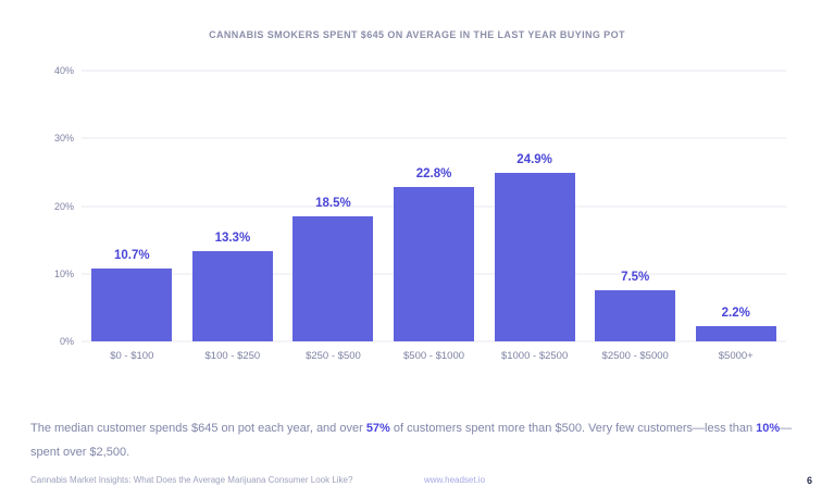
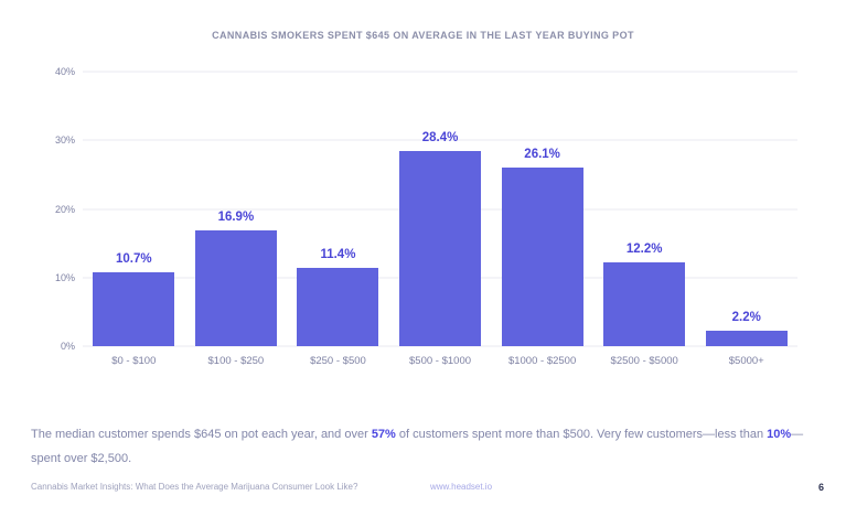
$100 - $250: 13.3% -> 16.9%
$250 - $500: 18.5% -> 11.4%
$500 - $1000: 22.8% -> 28.4%
$1000 - $2500: 24.9% -> 26.1%
$2500 - $5000: 7.5% -> 12.2%
